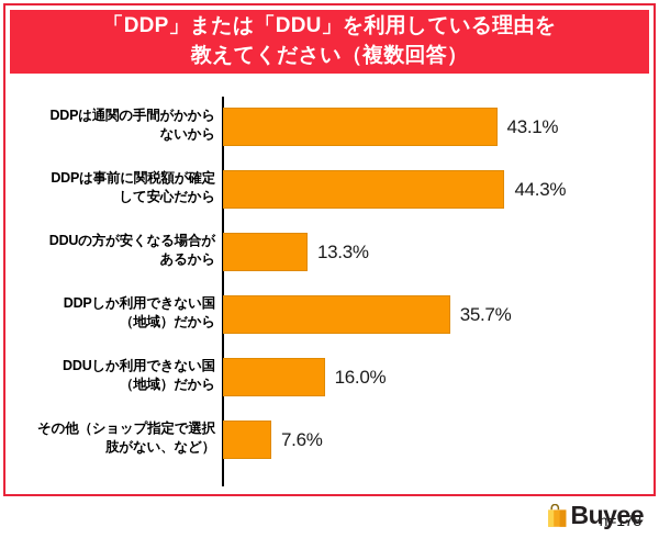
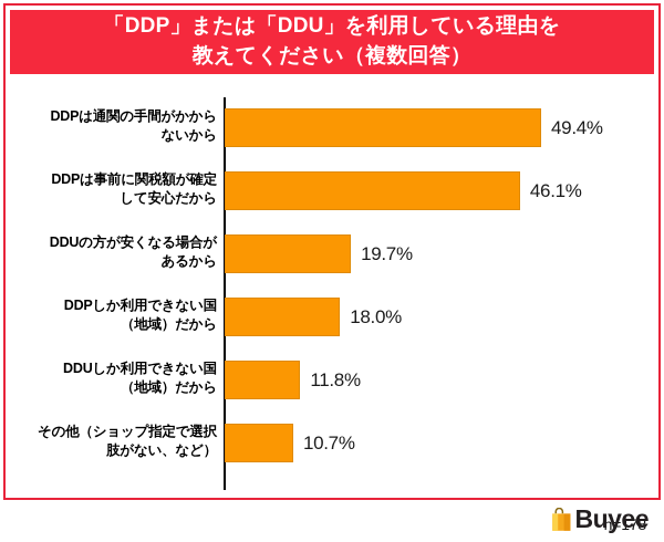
DDPは通関の手間がかからないから: 43.1% -> 49.4%
DDPは事前に関税額が確定して安心だから: 44.3% -> 46.1%
DDUの方が安くなる場合があるから: 13.3% -> 19.7%
DDPしか利用できない国（地域）だから: 35.7% -> 18.0%
DDUしか利用できない国（地域）だから: 16.0% -> 11.8%
その他（ショップ指定で選択肢がない、など）: 7.6% -> 10.7%
